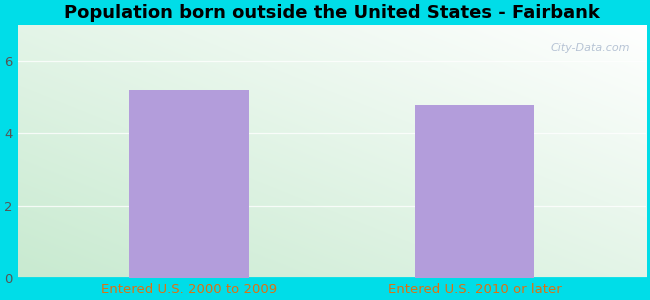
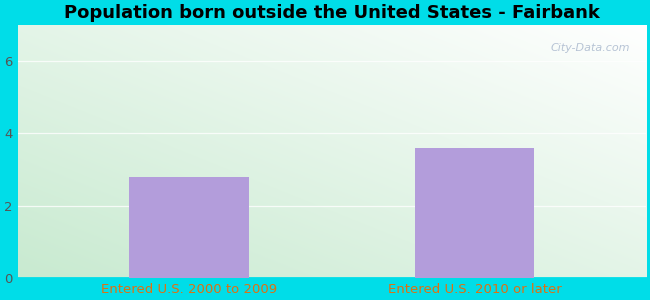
Entered U.S. 2000 to 2009: 5.2 -> 2.8
Entered U.S. 2010 or later: 4.8 -> 3.6
